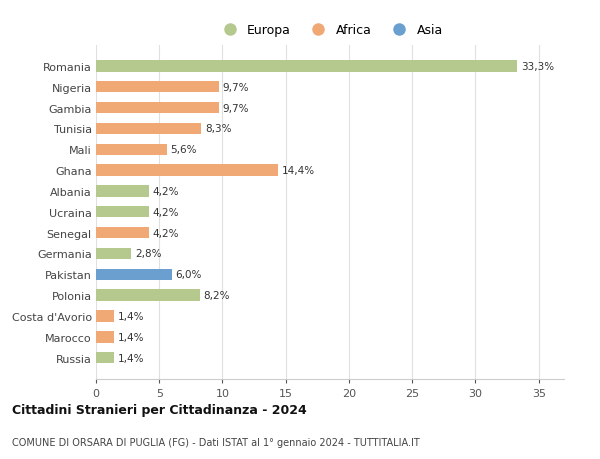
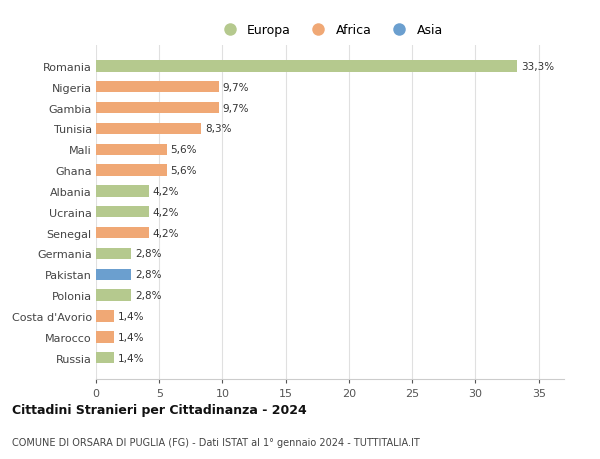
Ghana: 14,4% -> 5,6%
Pakistan: 6,0% -> 2,8%
Polonia: 8,2% -> 2,8%
